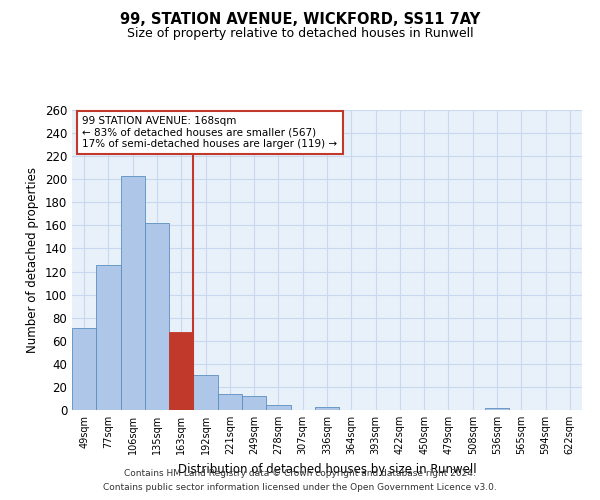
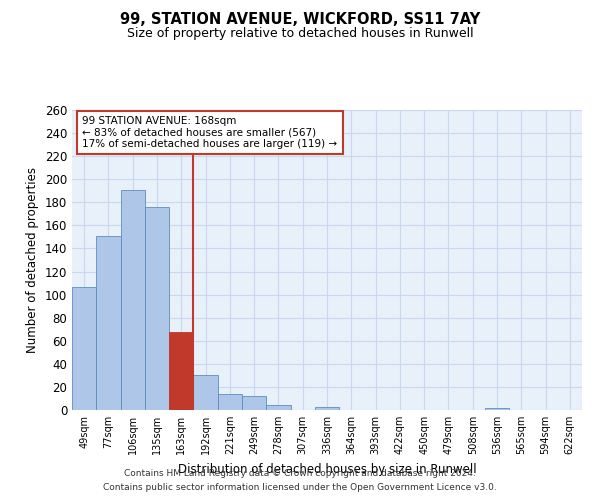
49sqm: 71 -> 107
77sqm: 126 -> 151
106sqm: 203 -> 191
135sqm: 162 -> 176
